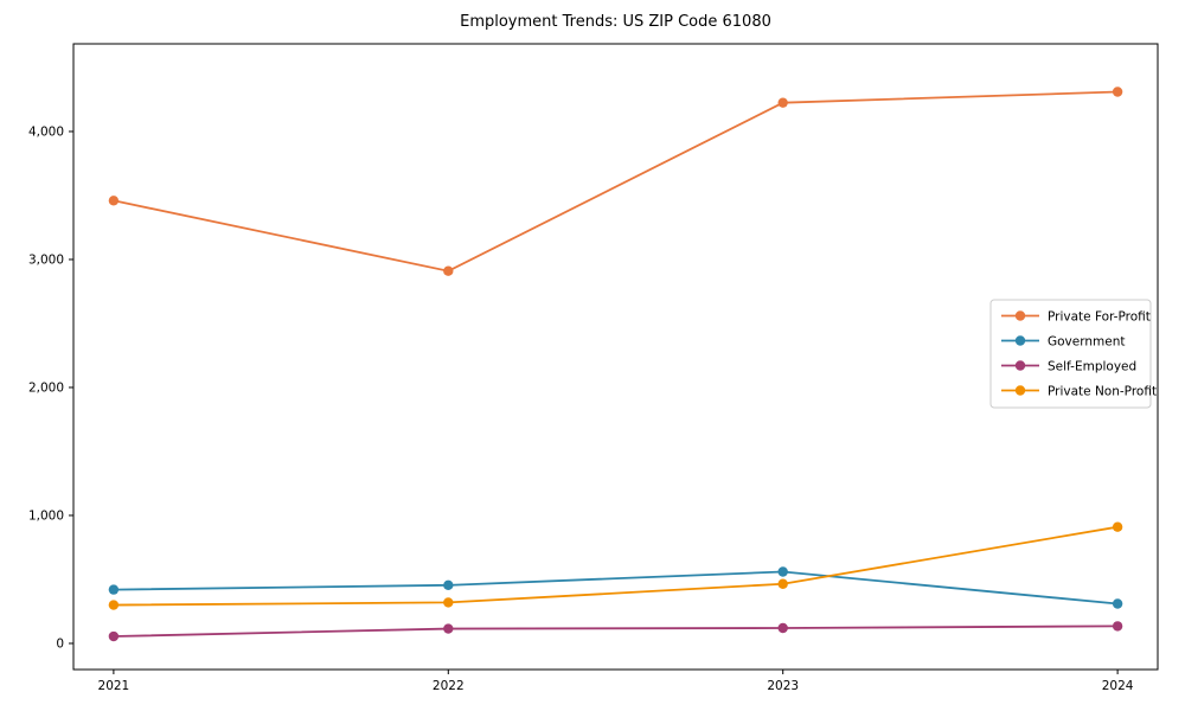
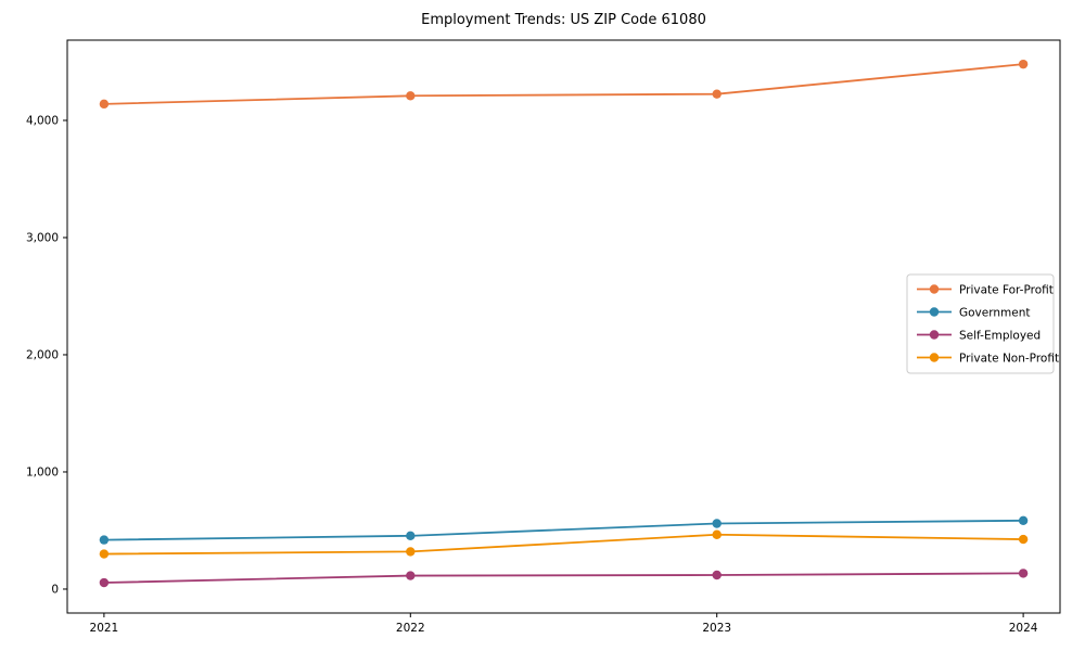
Private For-Profit/2021: 3460 -> 4140
Private For-Profit/2022: 2910 -> 4210
Private For-Profit/2024: 4310 -> 4480
Government/2024: 310 -> 580
Private Non-Profit/2024: 910 -> 420
